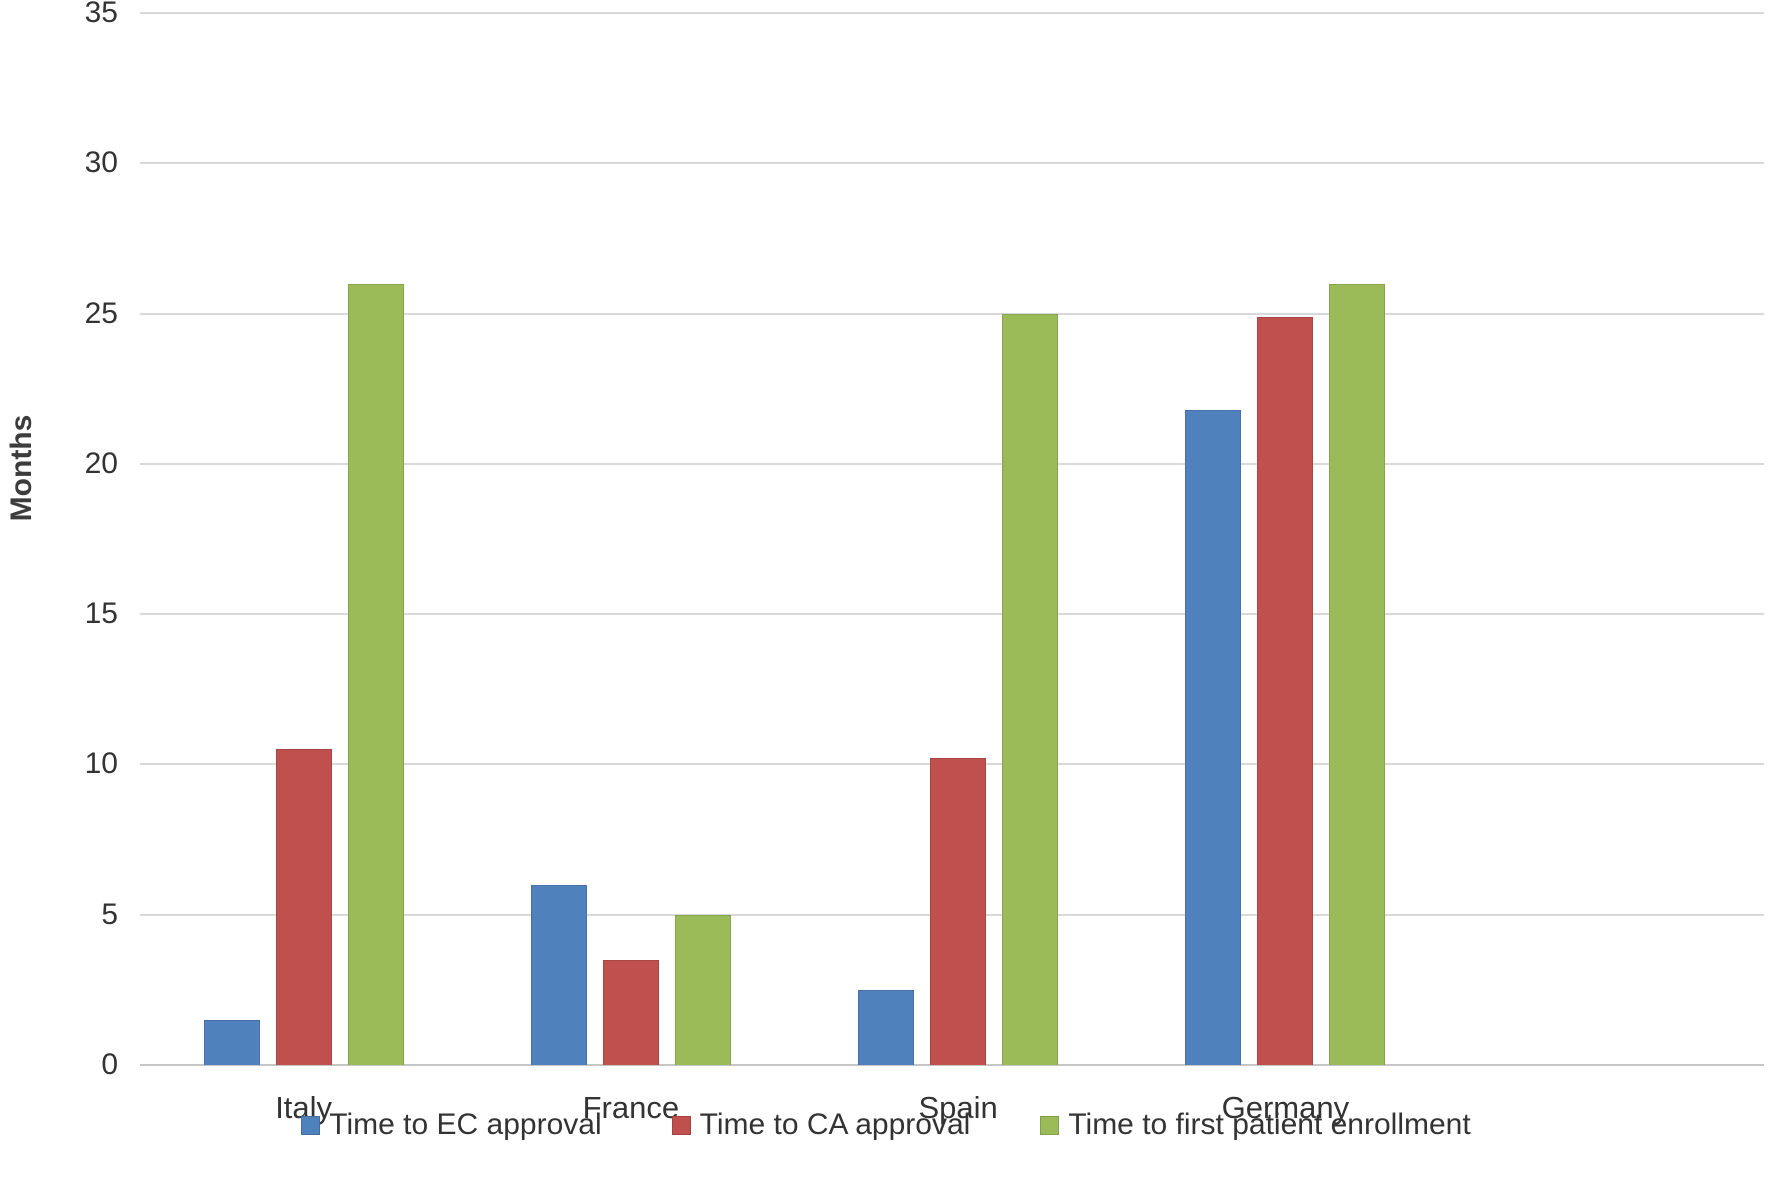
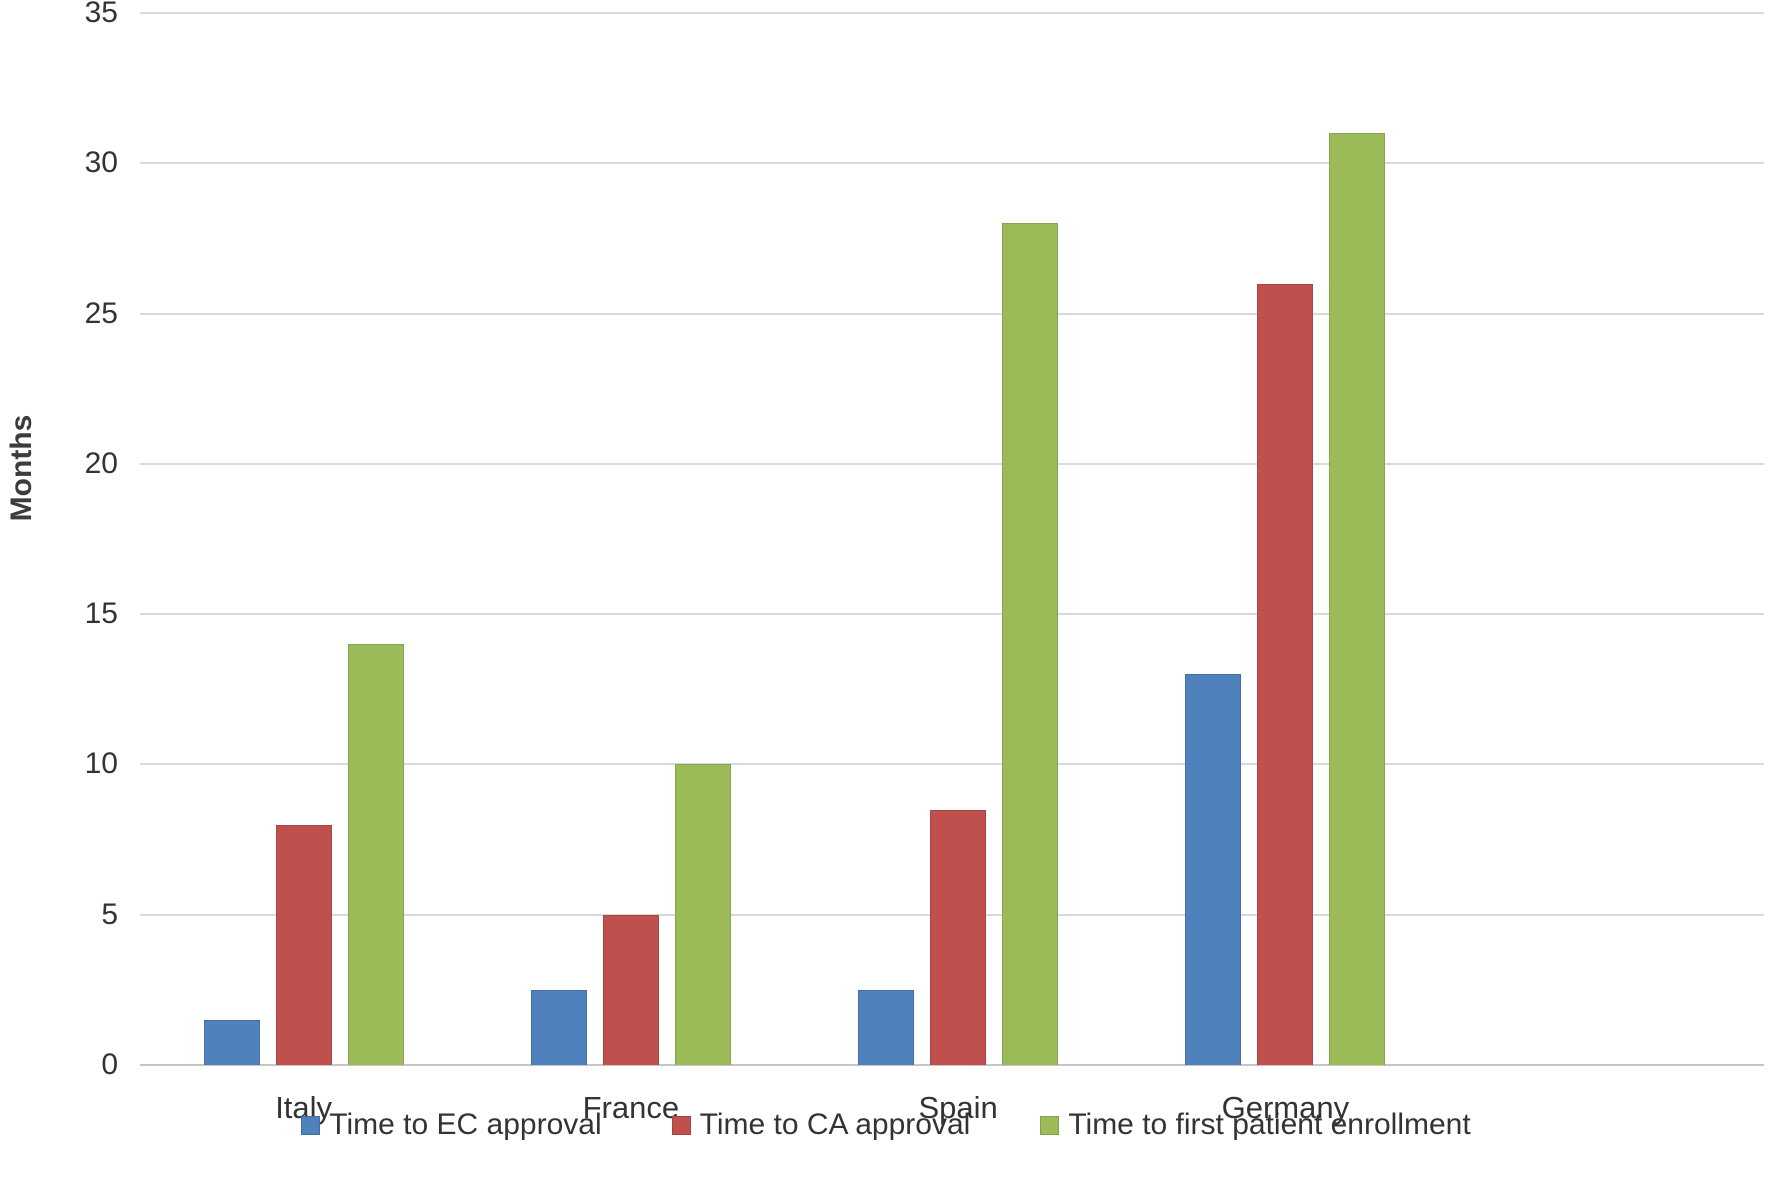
Time to CA approval/Italy: 10.5 -> 8.0
Time to first patient enrollment/Italy: 26 -> 14
Time to EC approval/France: 6.0 -> 2.5
Time to CA approval/France: 3.5 -> 5.0
Time to first patient enrollment/France: 5 -> 10
Time to CA approval/Spain: 10.2 -> 8.5
Time to first patient enrollment/Spain: 25 -> 28
Time to EC approval/Germany: 21.8 -> 13.0
Time to CA approval/Germany: 24.9 -> 26.0
Time to first patient enrollment/Germany: 26 -> 31
